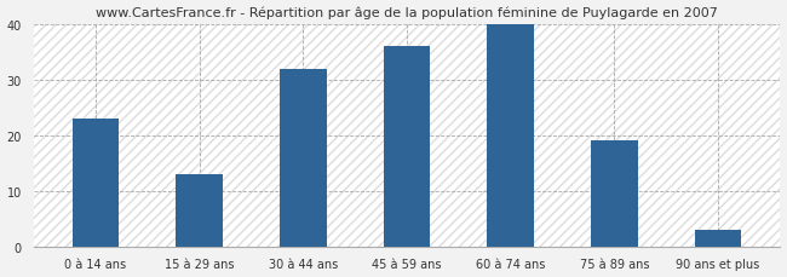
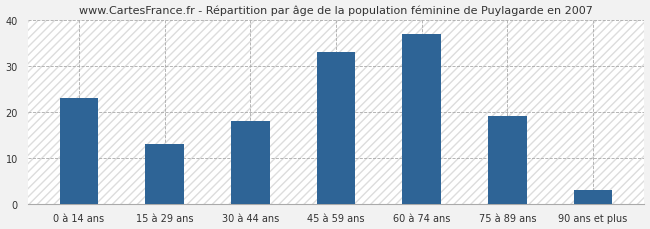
30 à 44 ans: 32 -> 18
45 à 59 ans: 36 -> 33
60 à 74 ans: 40 -> 37
